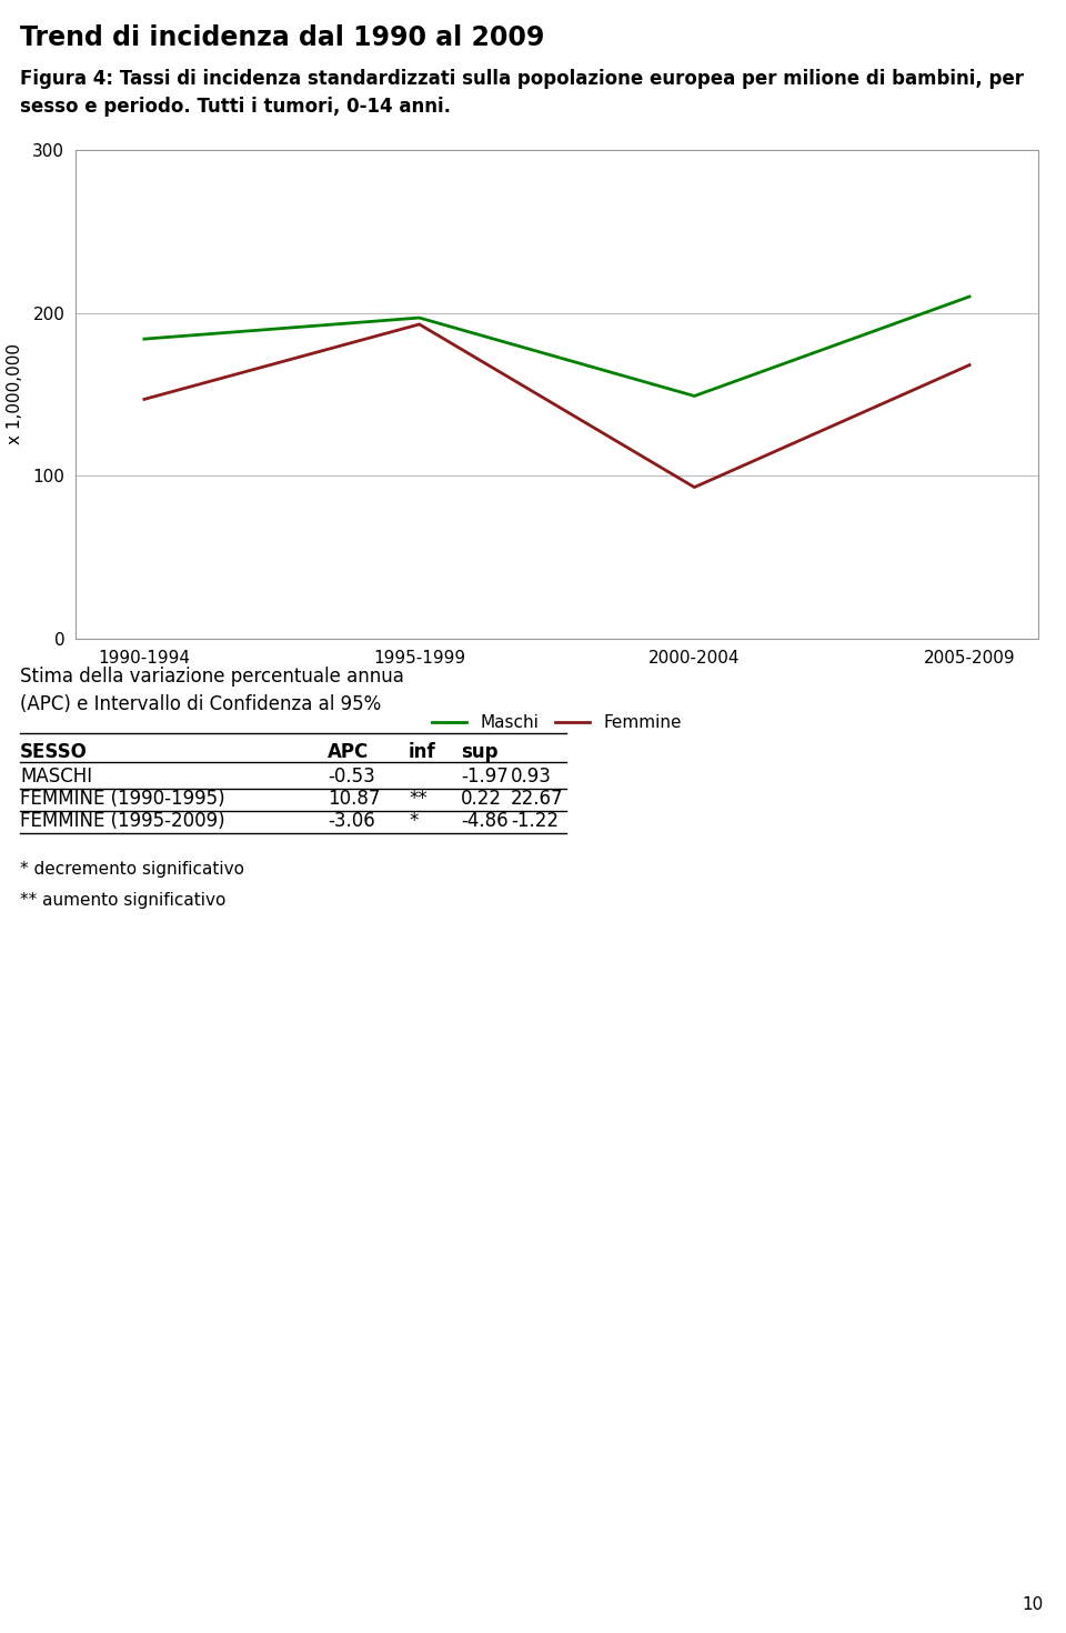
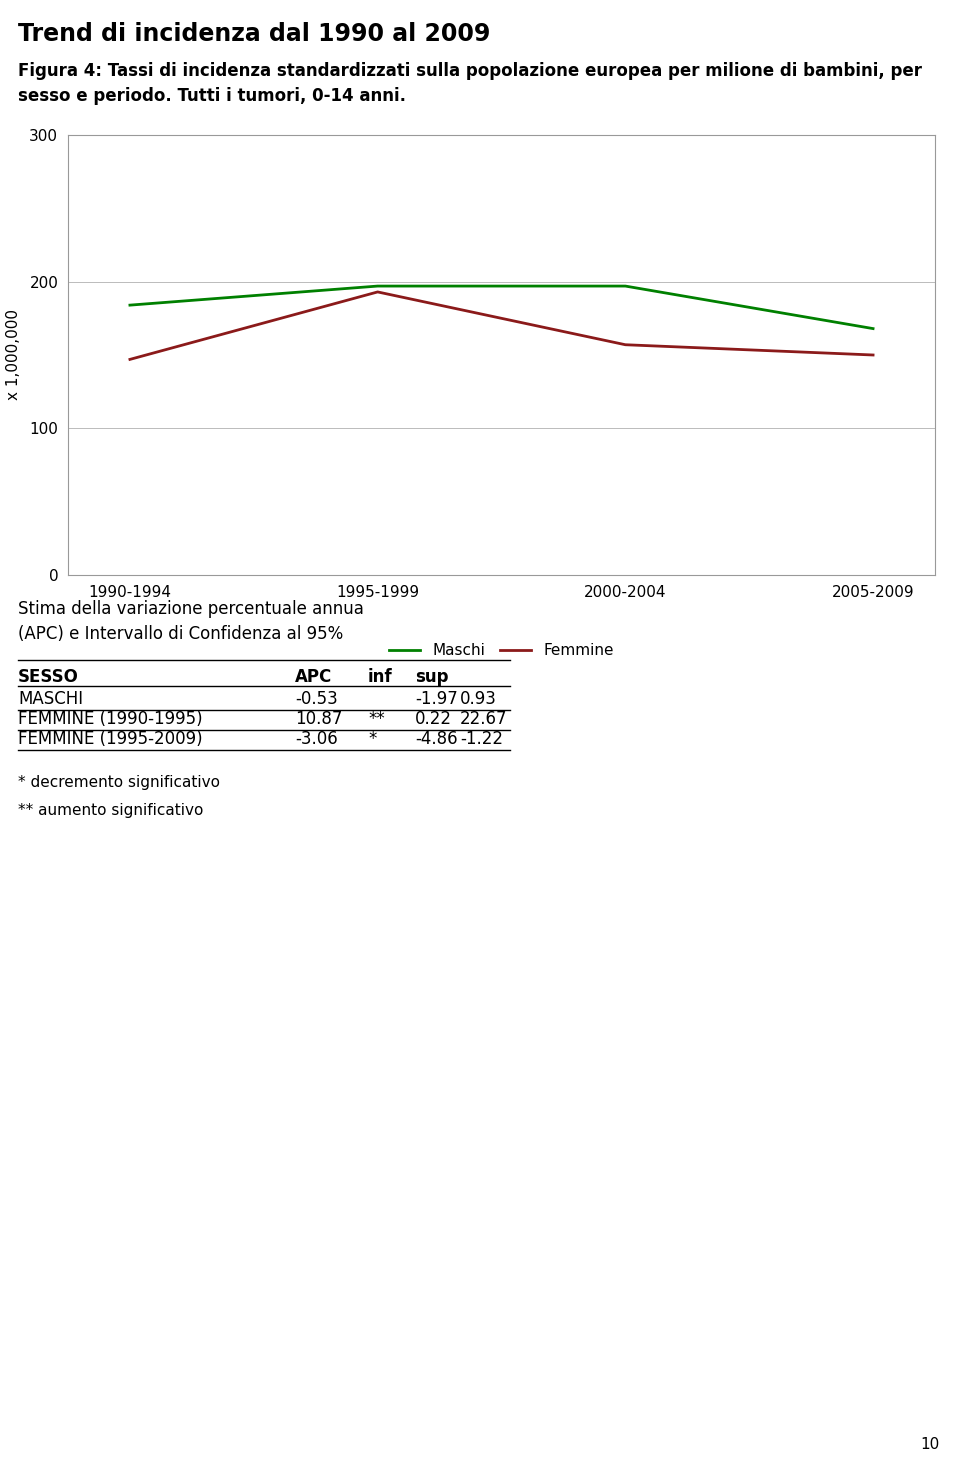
Maschi/2000-2004: 149 -> 197
Femmine/2000-2004: 93 -> 157
Maschi/2005-2009: 210 -> 168
Femmine/2005-2009: 168 -> 150
